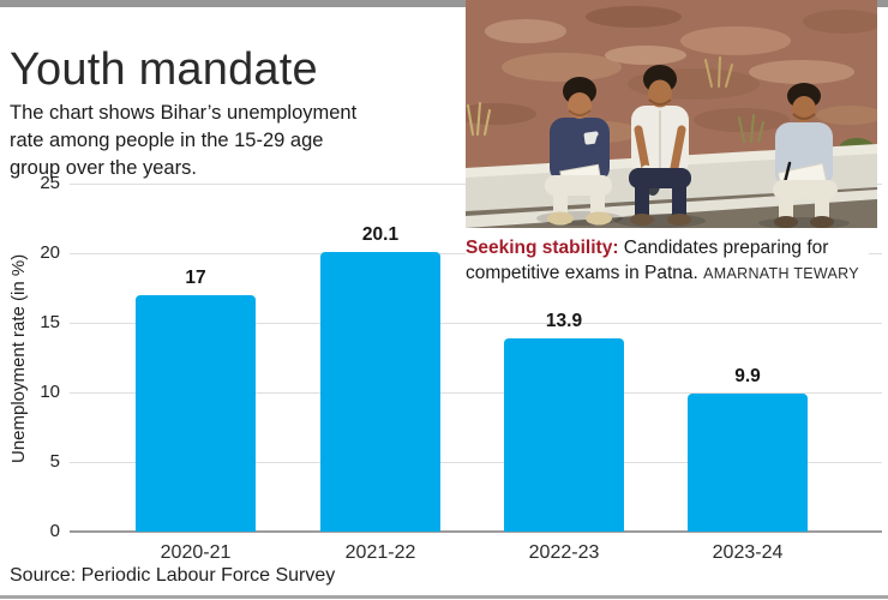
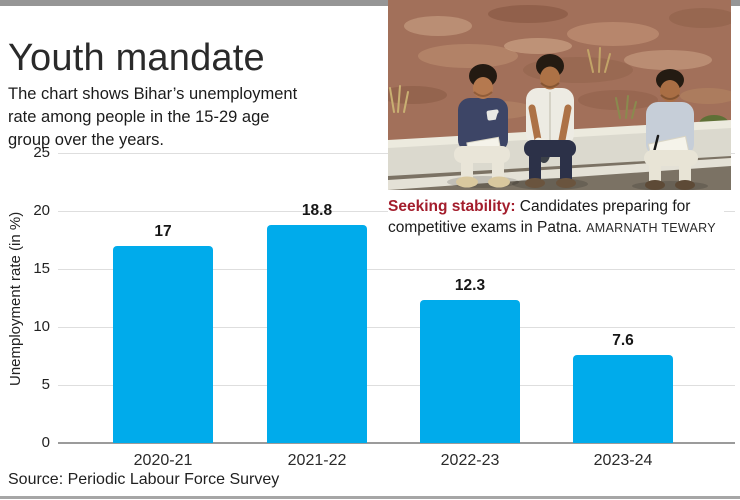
2021-22: 20.1 -> 18.8
2022-23: 13.9 -> 12.3
2023-24: 9.9 -> 7.6
